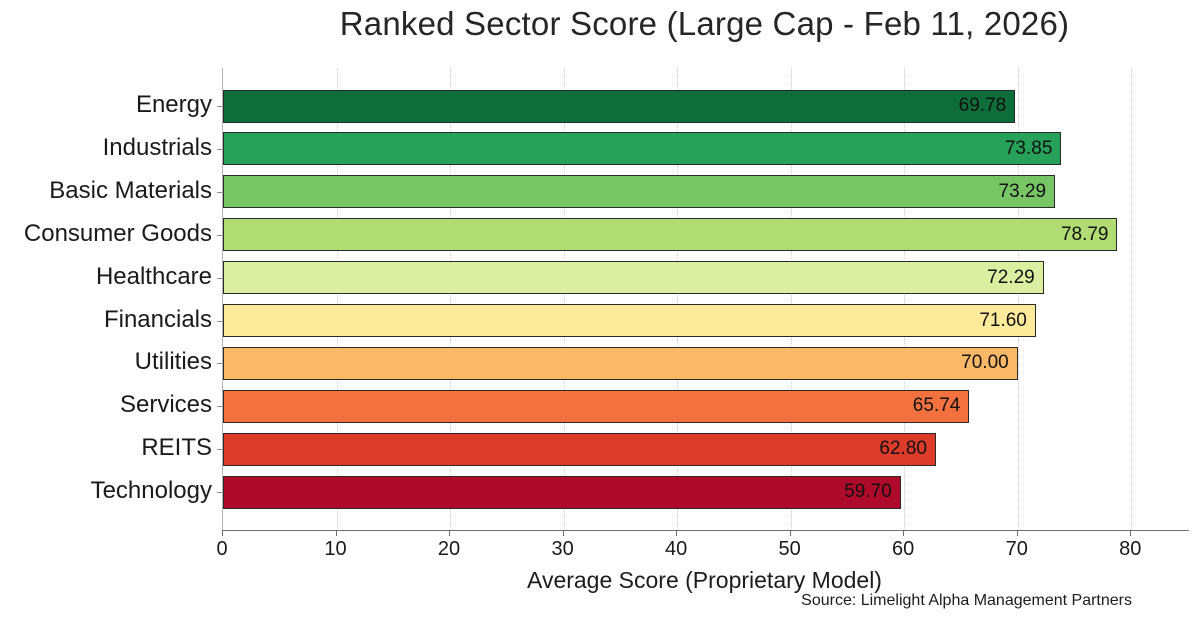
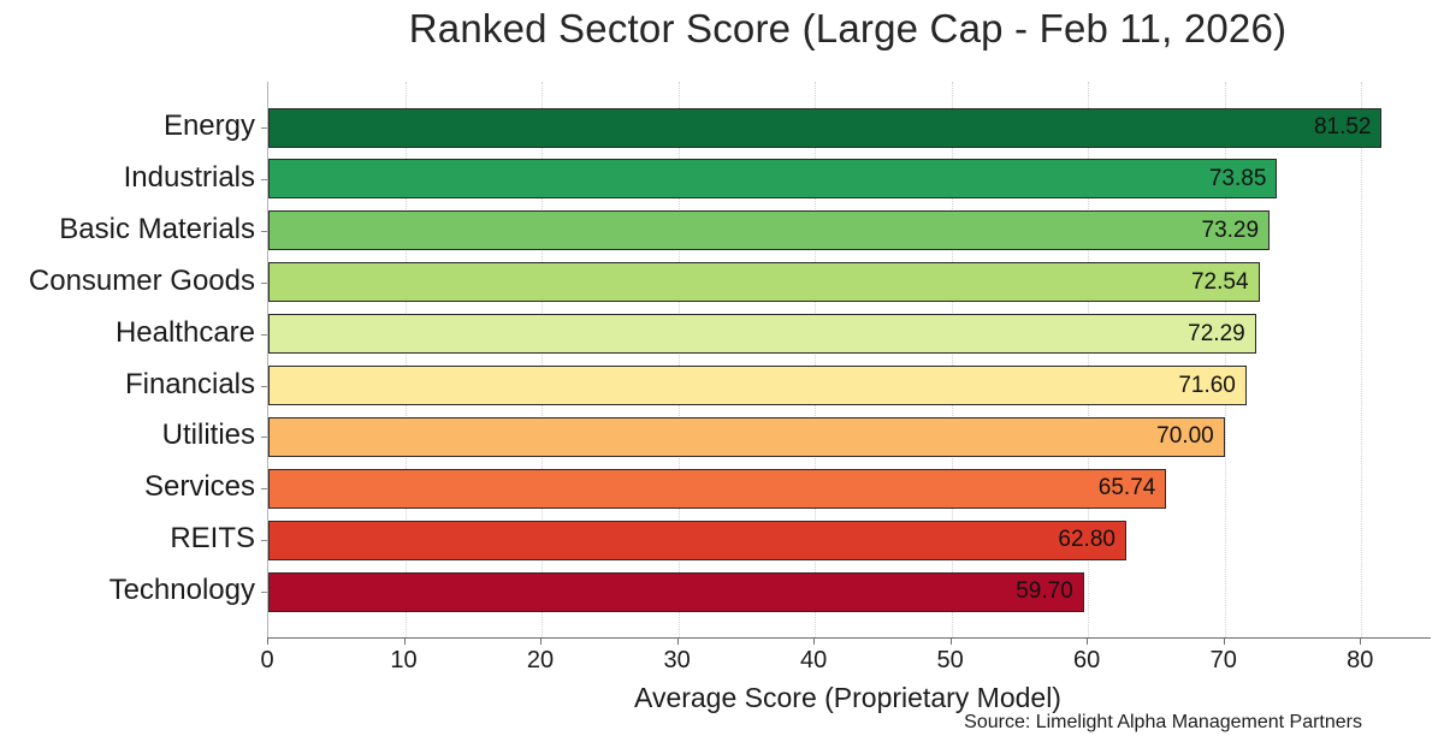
Energy: 69.78 -> 81.52
Consumer Goods: 78.79 -> 72.54
